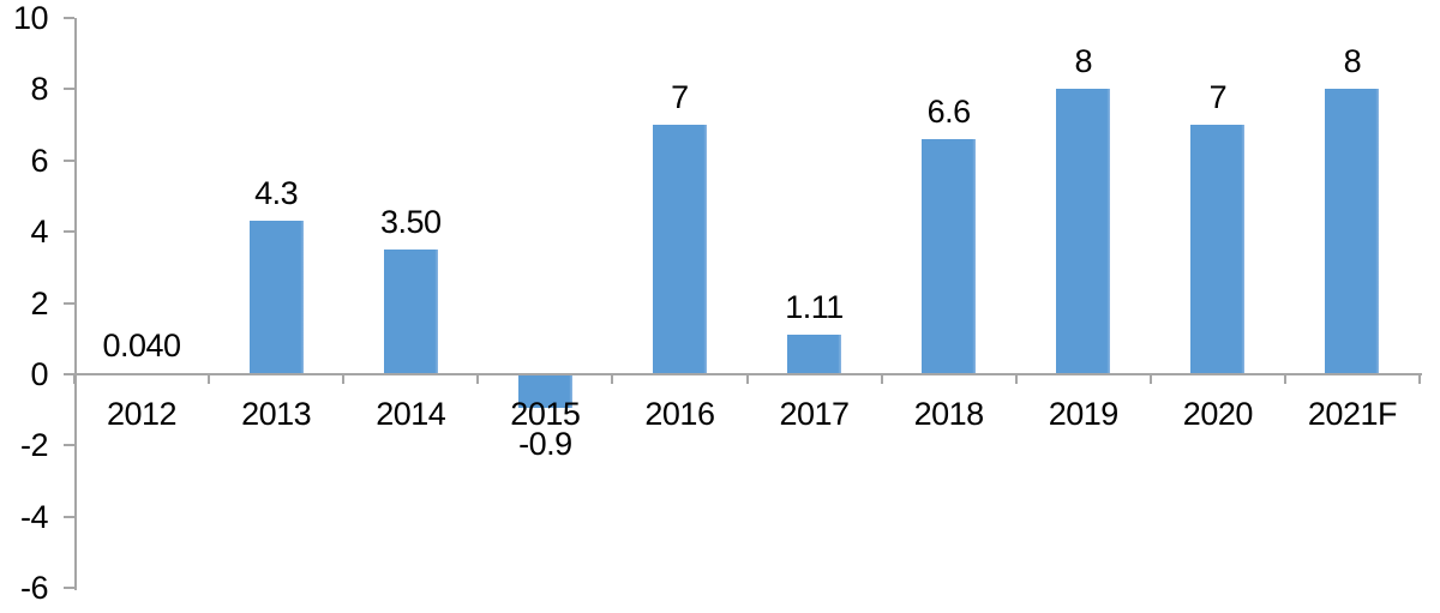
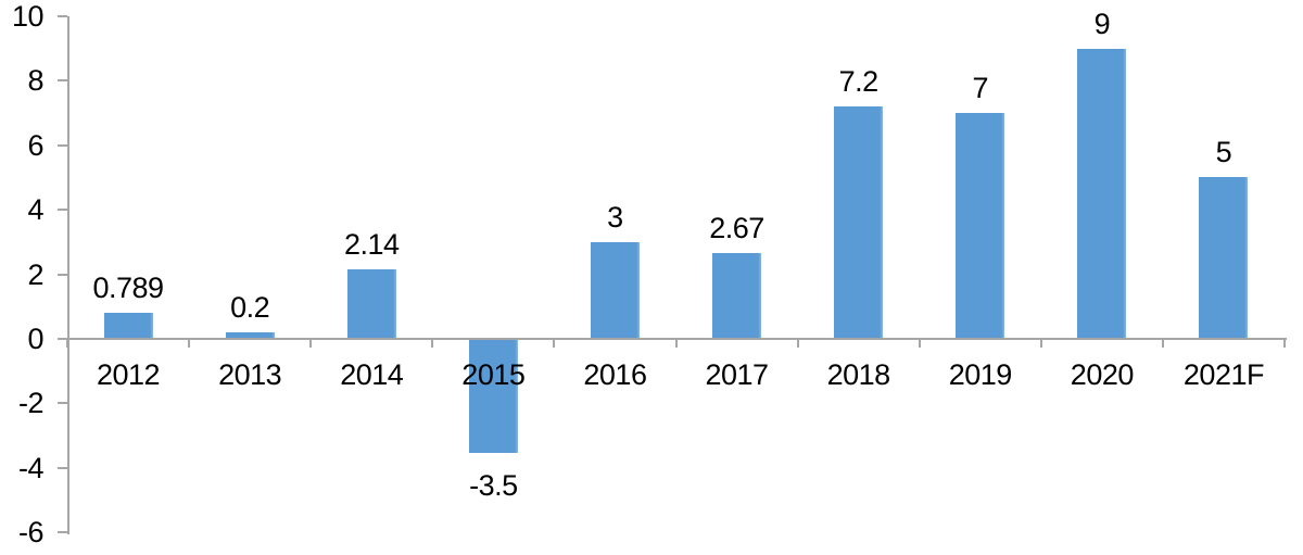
2012: 0.040 -> 0.789
2013: 4.3 -> 0.2
2014: 3.50 -> 2.14
2015: -0.9 -> -3.5
2016: 7 -> 3
2017: 1.11 -> 2.67
2018: 6.6 -> 7.2
2019: 8 -> 7
2020: 7 -> 9
2021F: 8 -> 5
